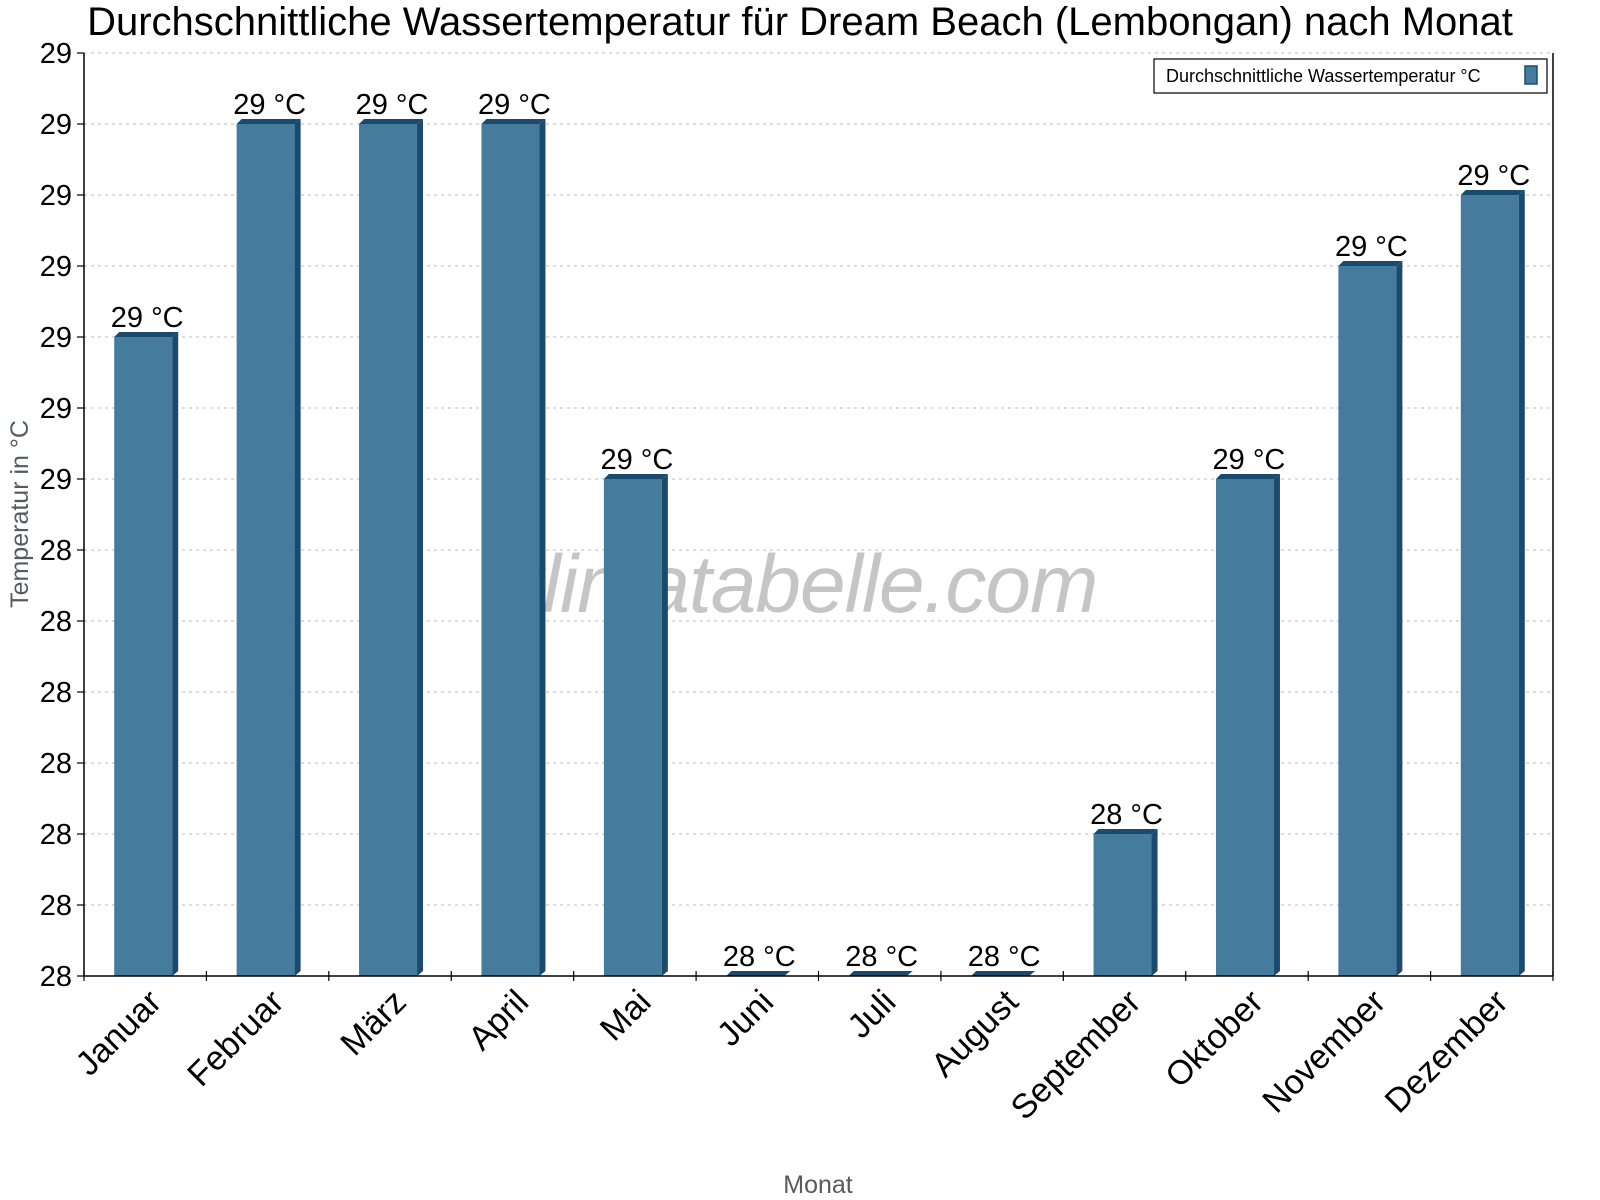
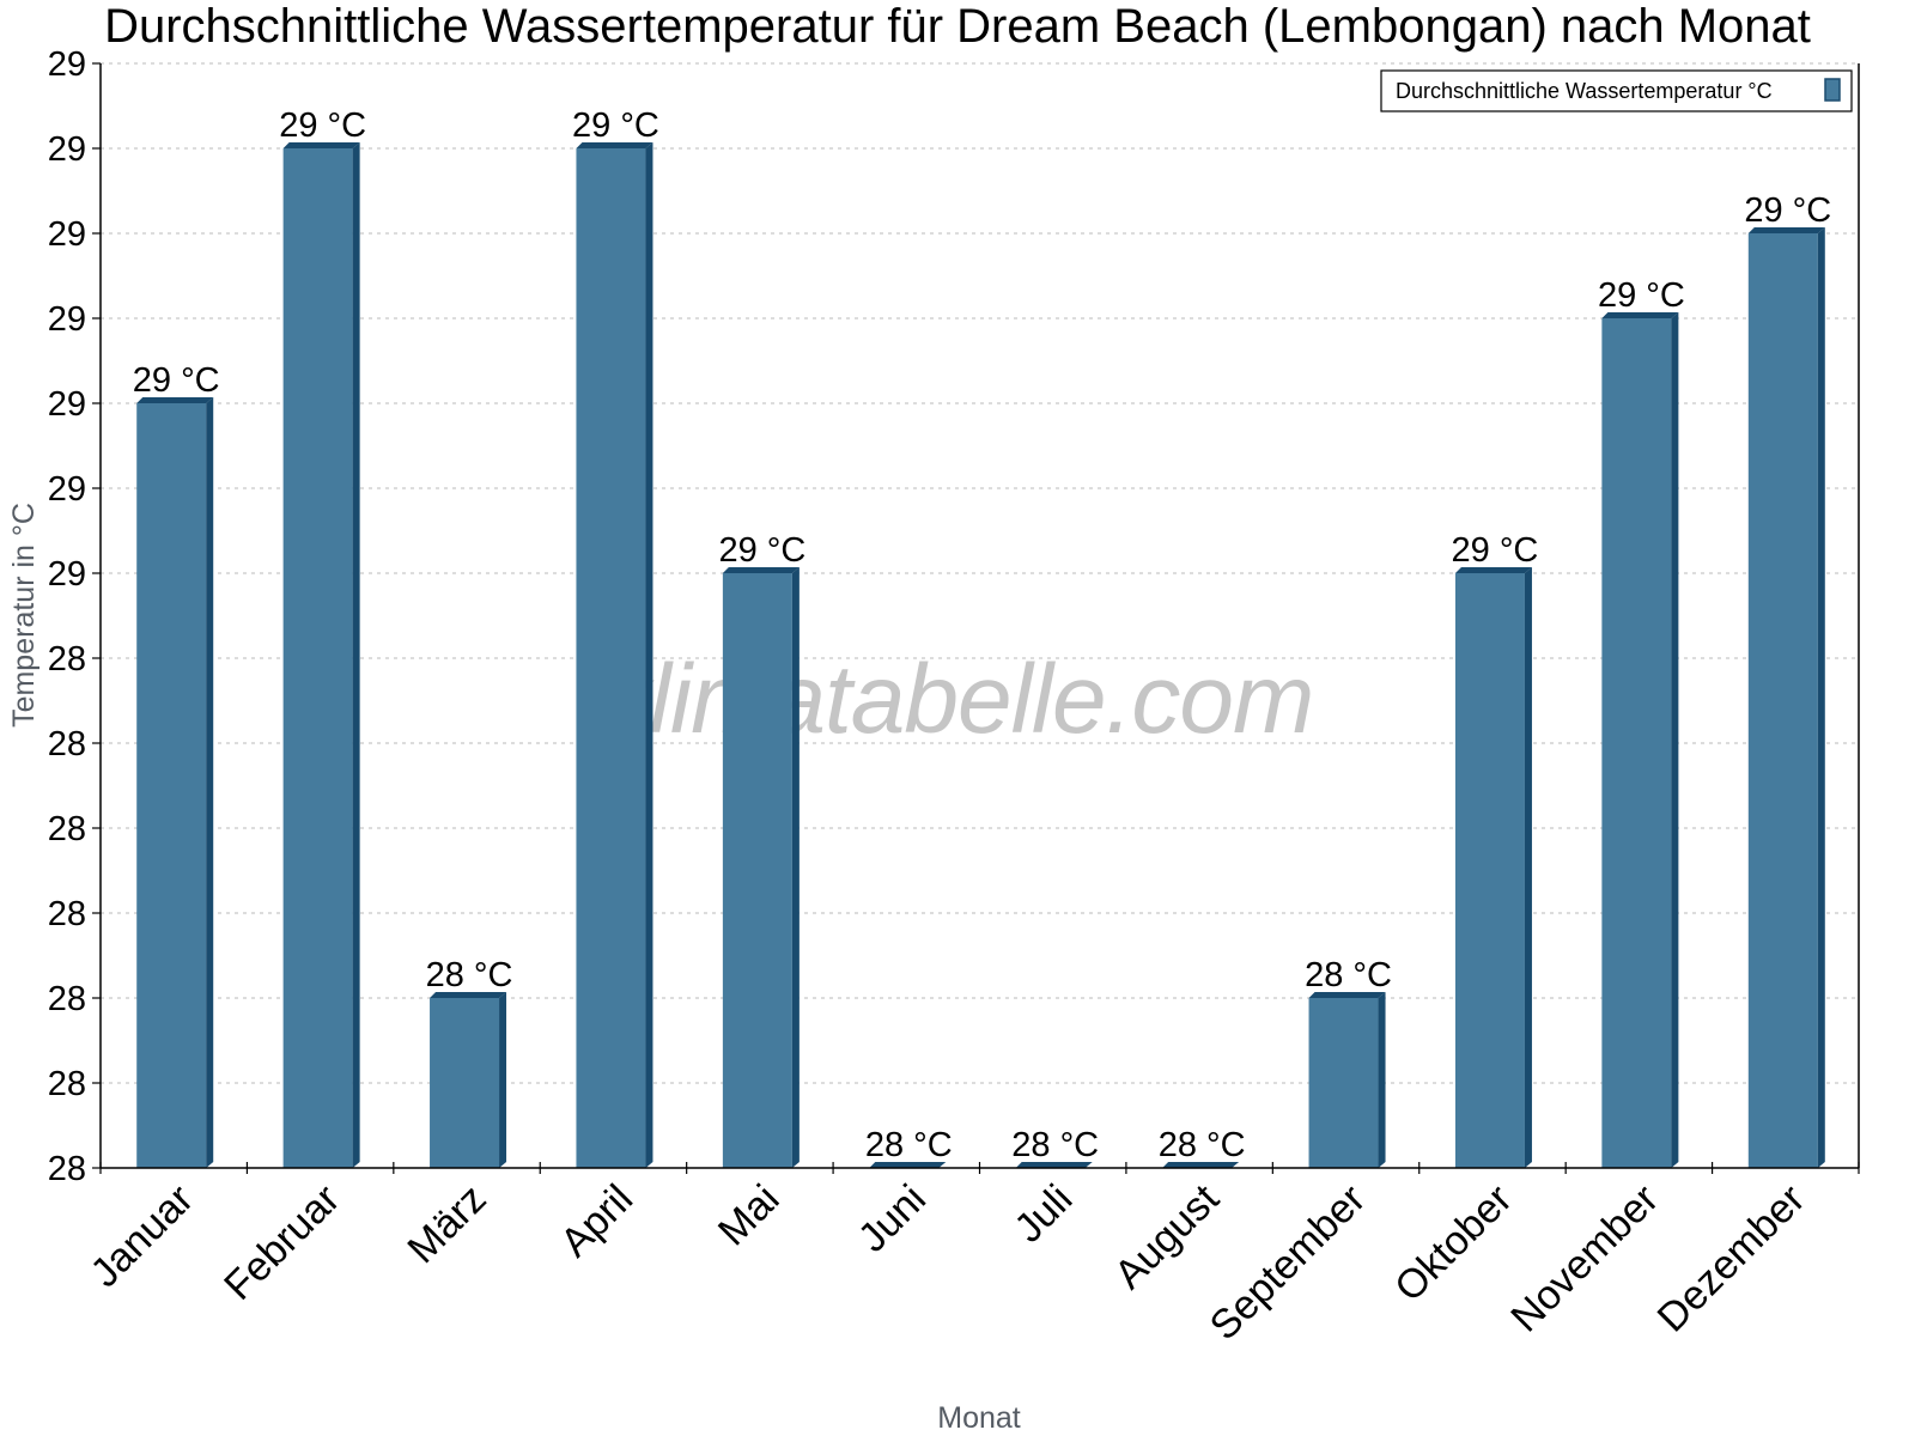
März: 29 -> 28
